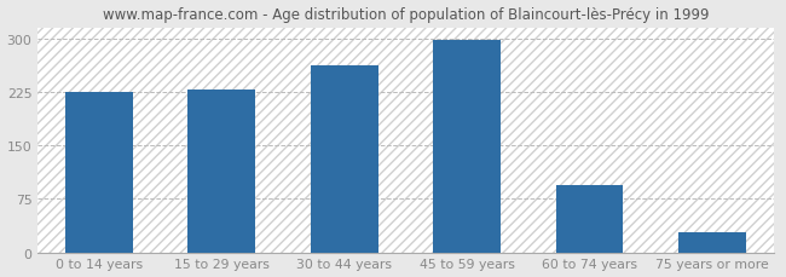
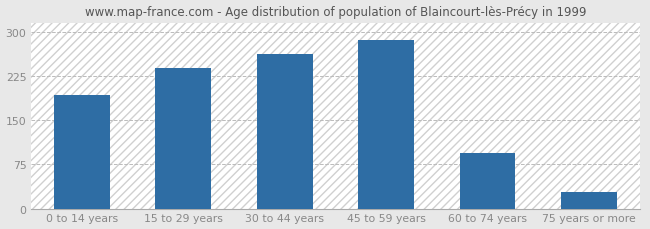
0 to 14 years: 225 -> 192
15 to 29 years: 228 -> 238
45 to 59 years: 298 -> 286
